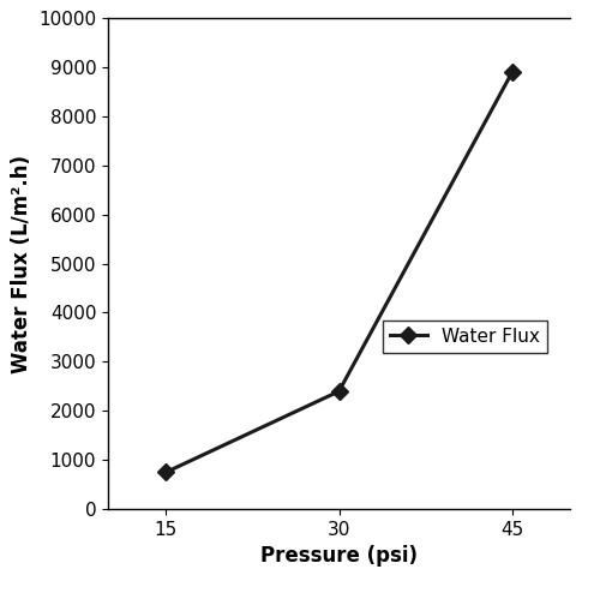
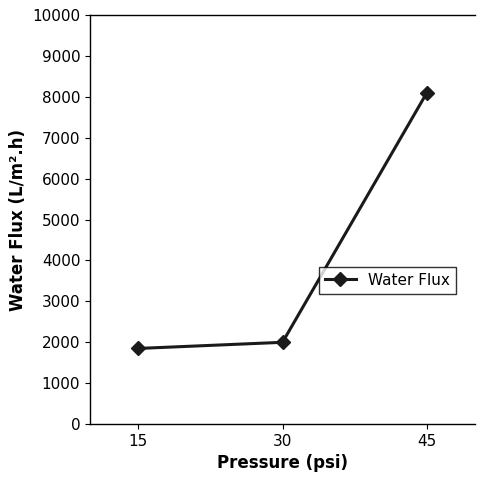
15: 750 -> 1850
30: 2400 -> 2000
45: 8900 -> 8100
